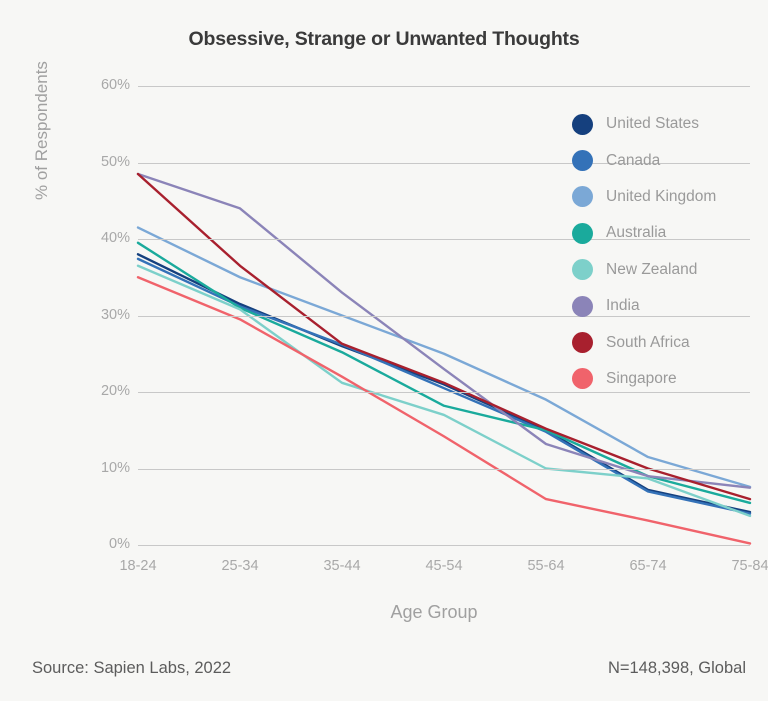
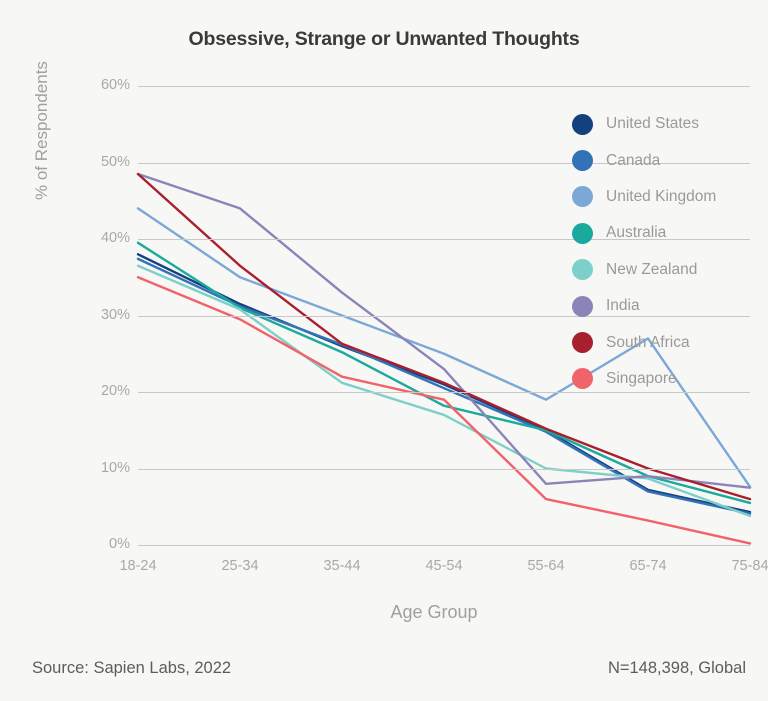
United Kingdom/18-24: 42% -> 44%
Singapore/45-54: 14% -> 19%
India/55-64: 13% -> 8%
United Kingdom/65-74: 12% -> 27%
